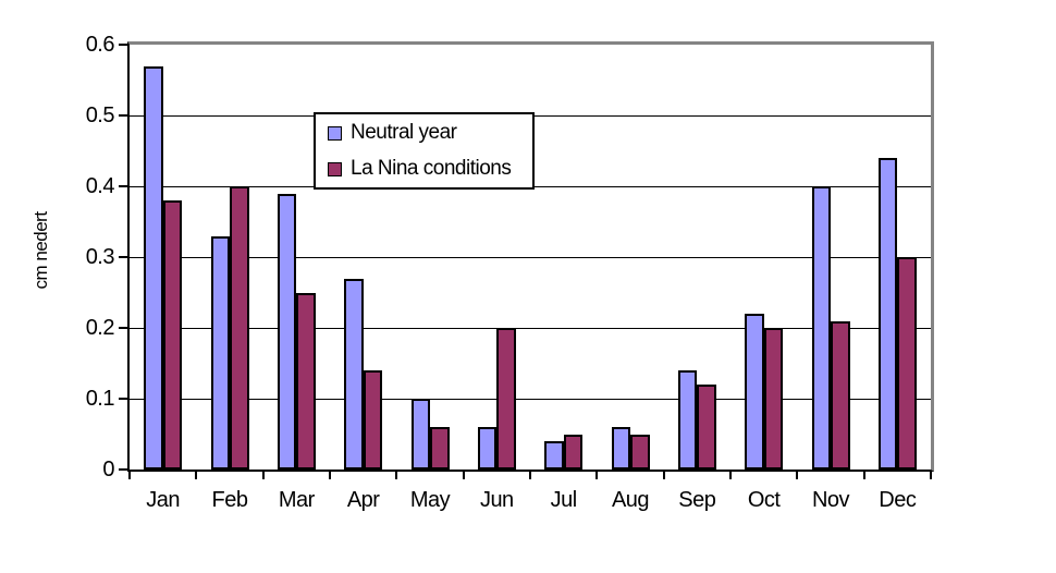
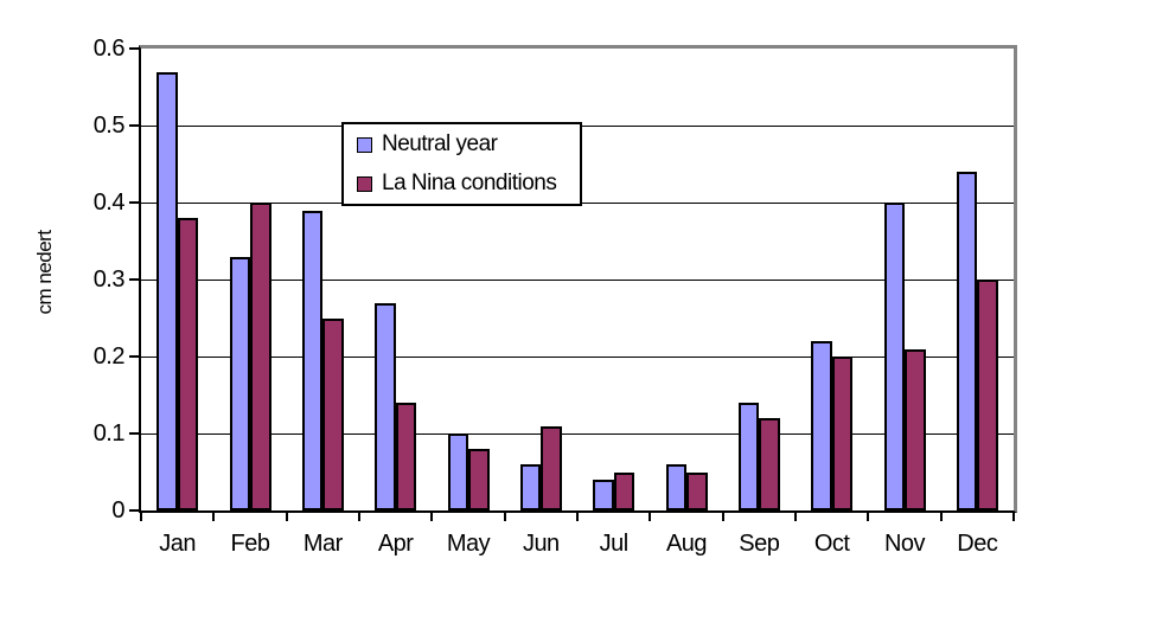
La Nina conditions/May: 0.06 -> 0.08
La Nina conditions/Jun: 0.20 -> 0.11
